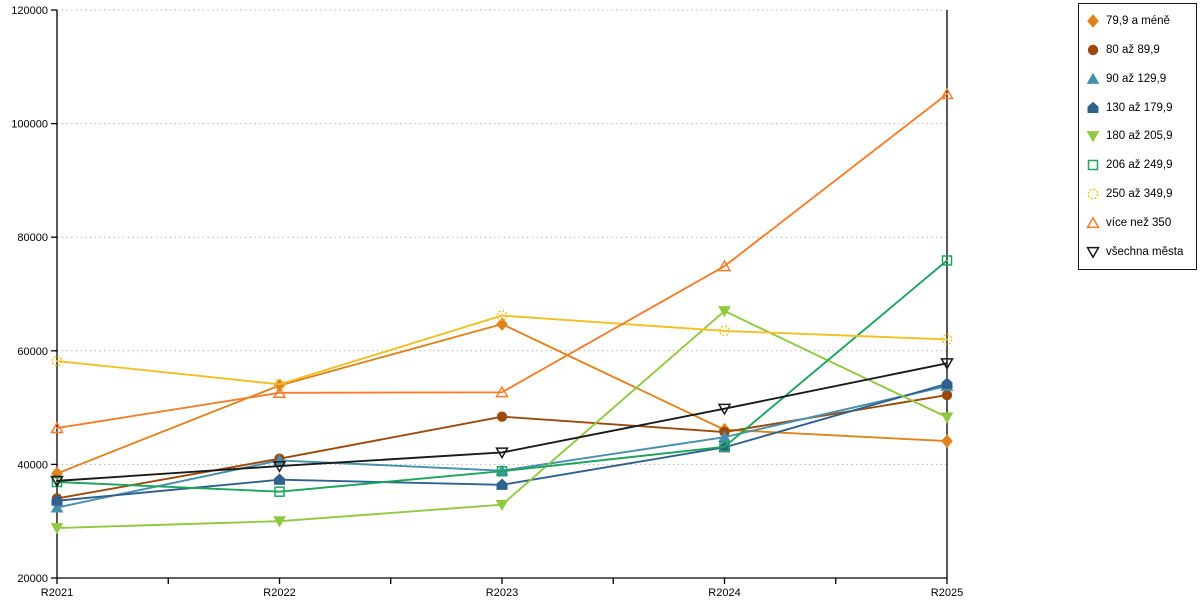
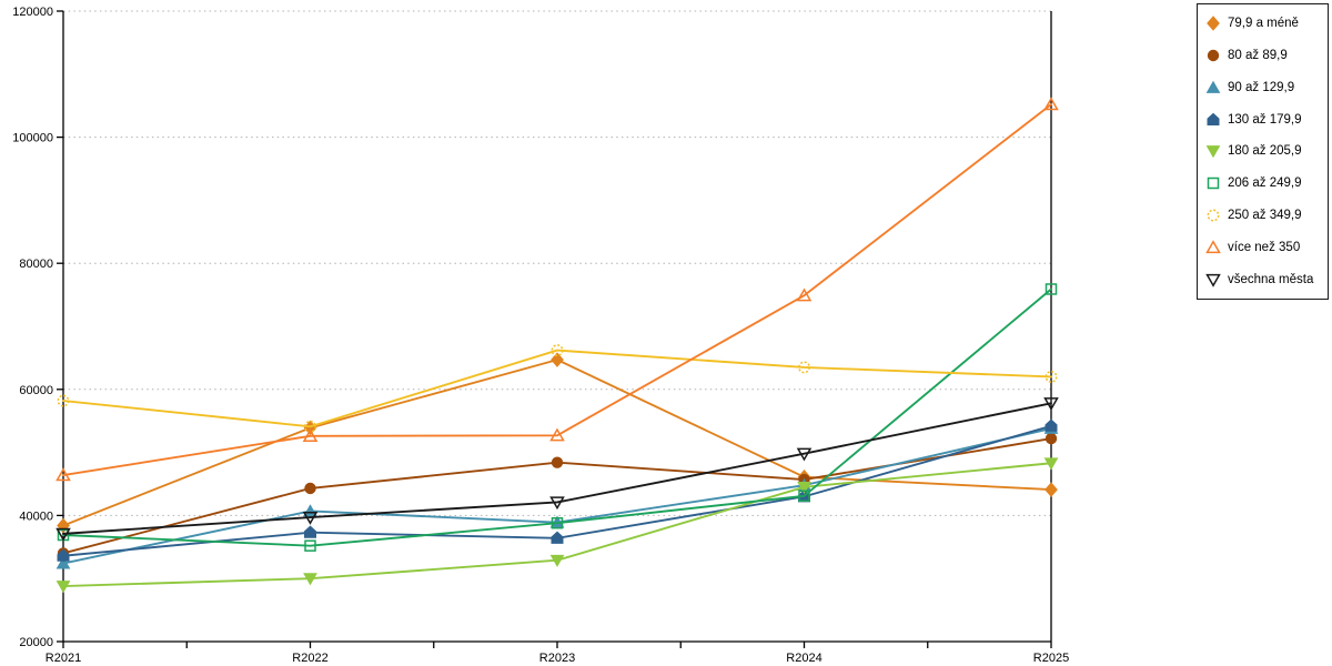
80 až 89,9/R2022: 41000 -> 44000
180 až 205,9/R2024: 67000 -> 44000
